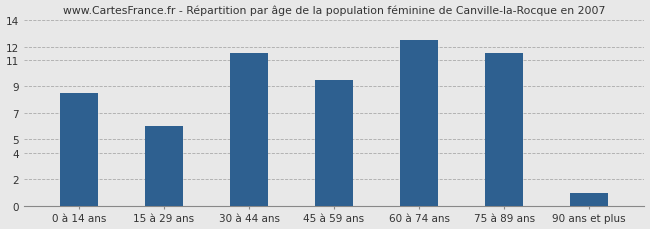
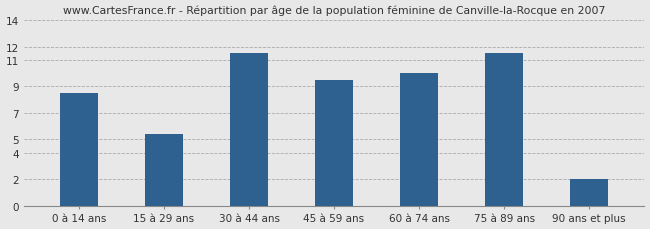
15 à 29 ans: 6.0 -> 5.4
60 à 74 ans: 12.5 -> 10.0
90 ans et plus: 1.0 -> 2.0
